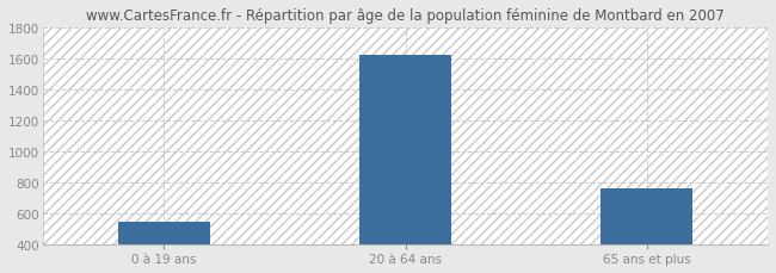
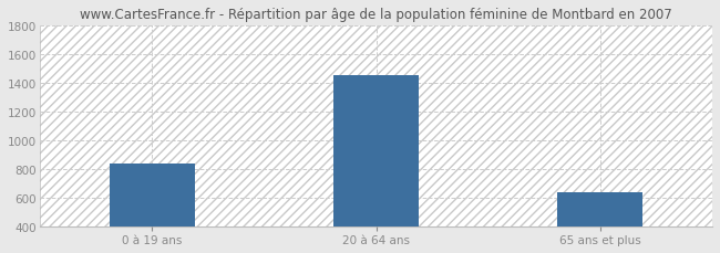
0 à 19 ans: 540 -> 840
20 à 64 ans: 1620 -> 1450
65 ans et plus: 760 -> 640
